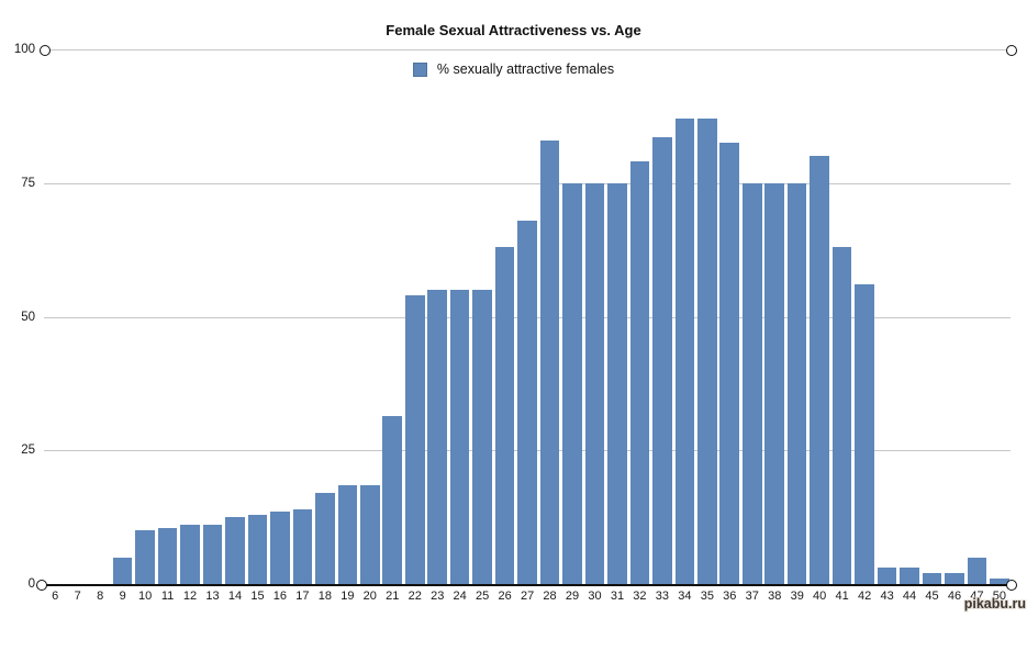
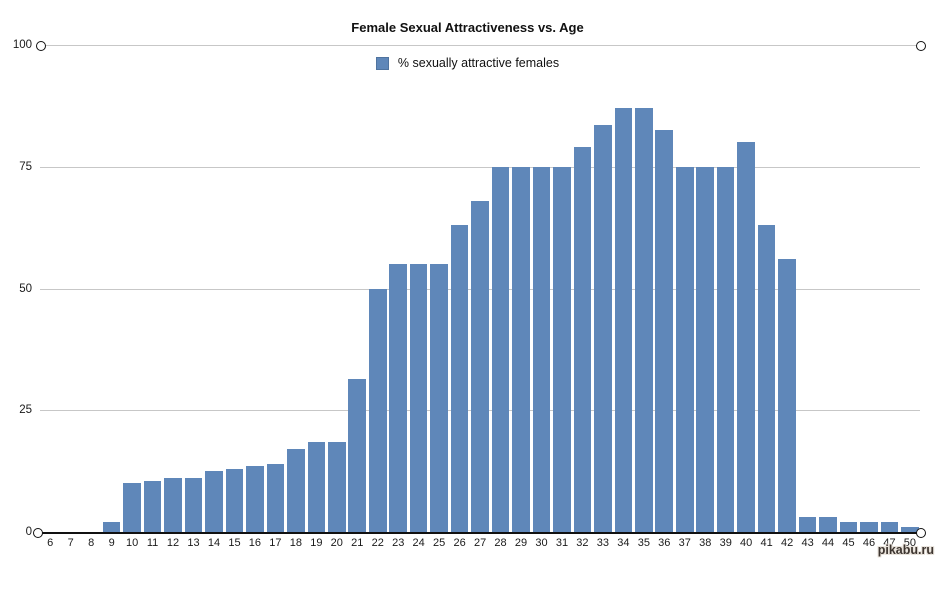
9: 5 -> 2
22: 54 -> 50
28: 83 -> 75
47: 5 -> 2
